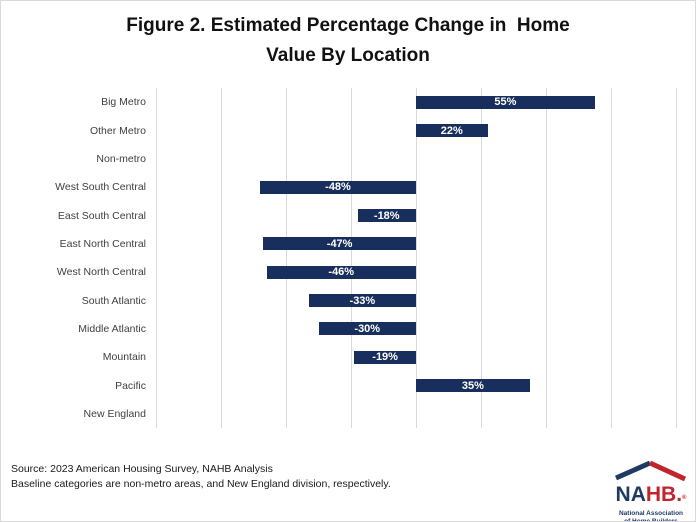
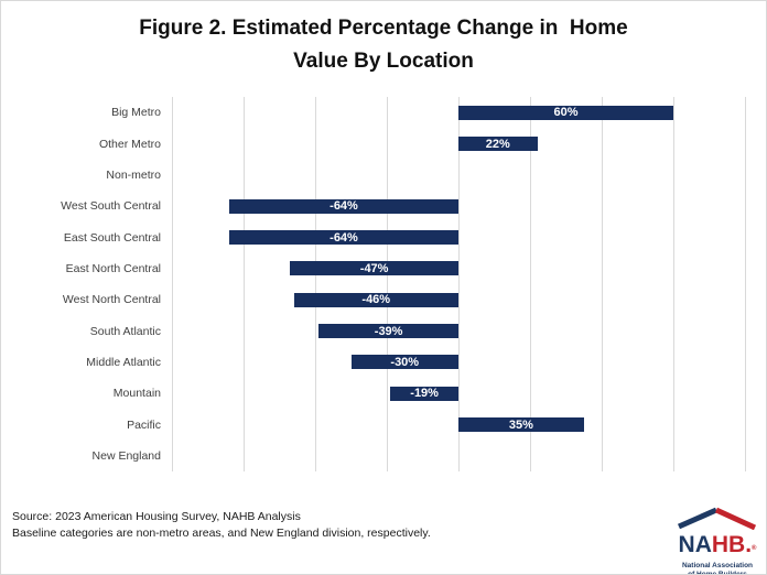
Big Metro: 55% -> 60%
West South Central: -48% -> -64%
East South Central: -18% -> -64%
South Atlantic: -33% -> -39%
